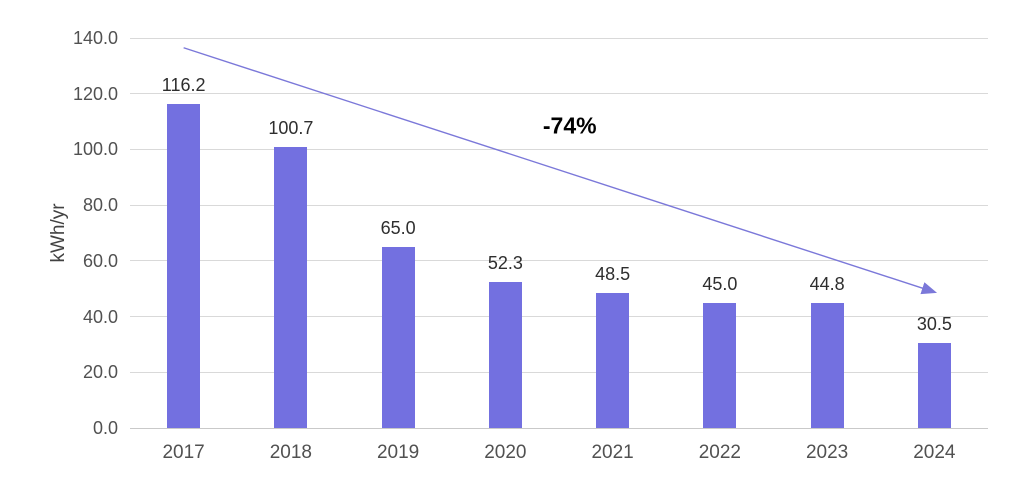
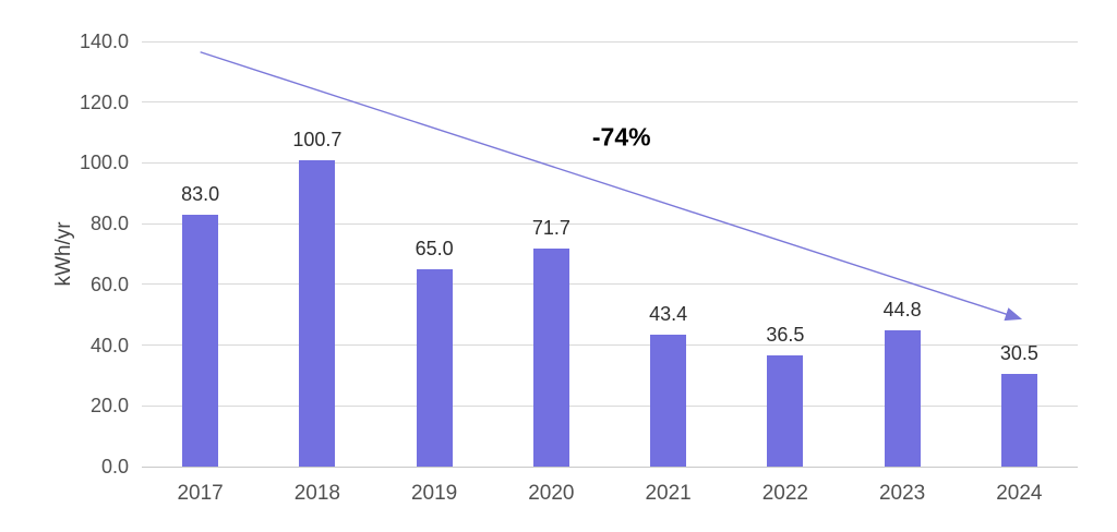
2017: 116.2 -> 83.0
2020: 52.3 -> 71.7
2021: 48.5 -> 43.4
2022: 45.0 -> 36.5
